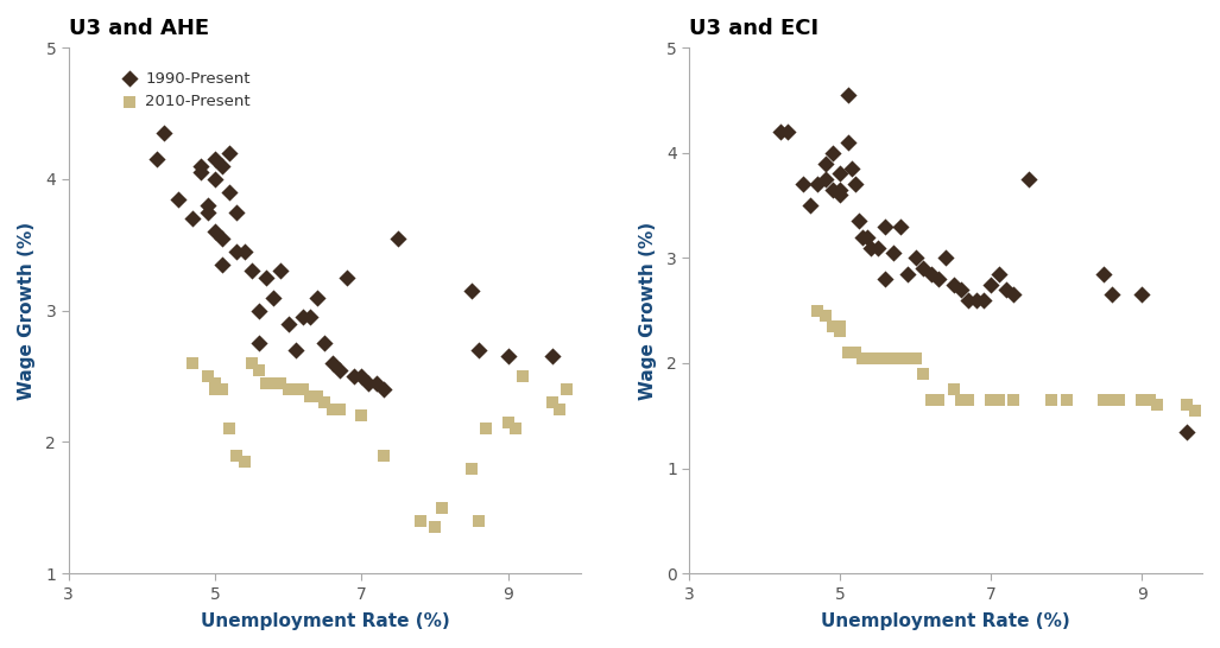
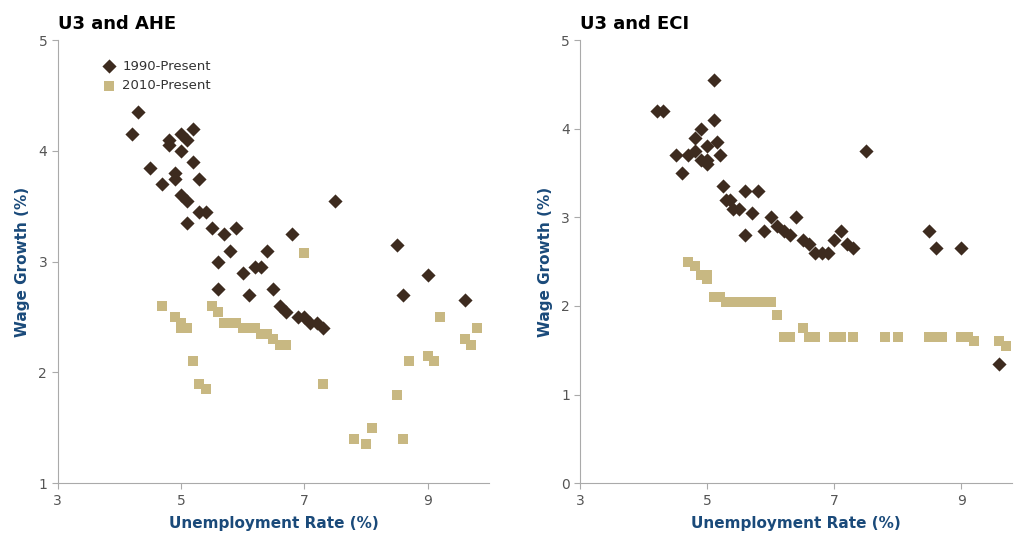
U3 and AHE/2010-Present/7: 2.20 -> 3.08
U3 and AHE/1990-Present/9: 2.65 -> 2.88
